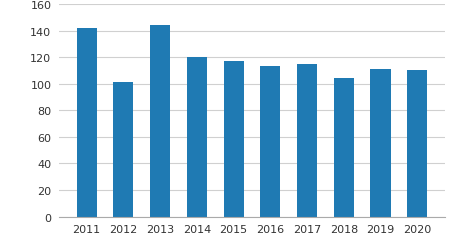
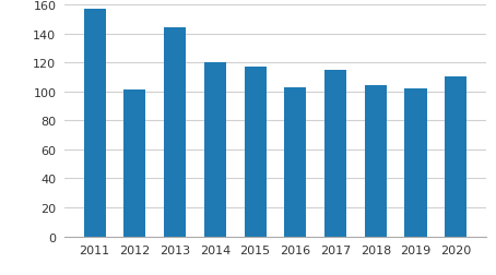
2011: 142 -> 157
2016: 113 -> 103
2019: 111 -> 102
